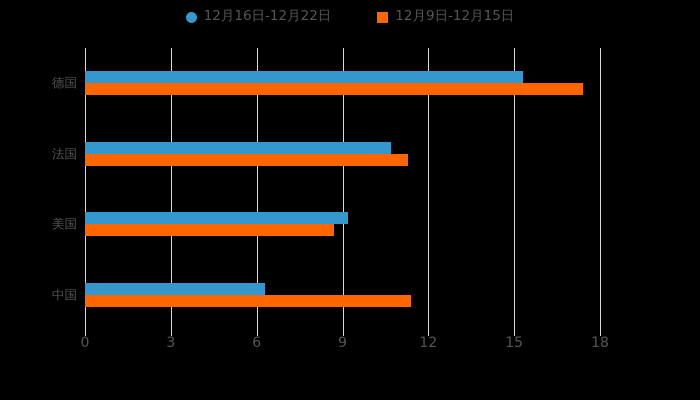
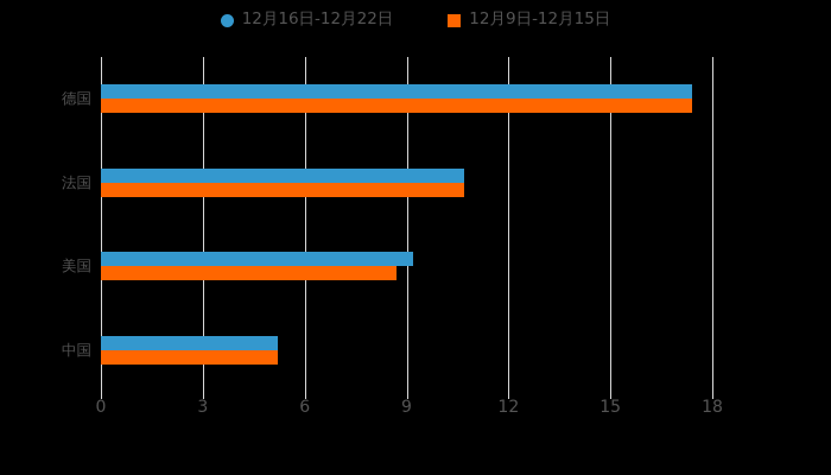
12月16日-12月22日/德国: 15.3 -> 17.4
12月9日-12月15日/法国: 11.3 -> 10.7
12月16日-12月22日/中国: 6.3 -> 5.2
12月9日-12月15日/中国: 11.4 -> 5.2
